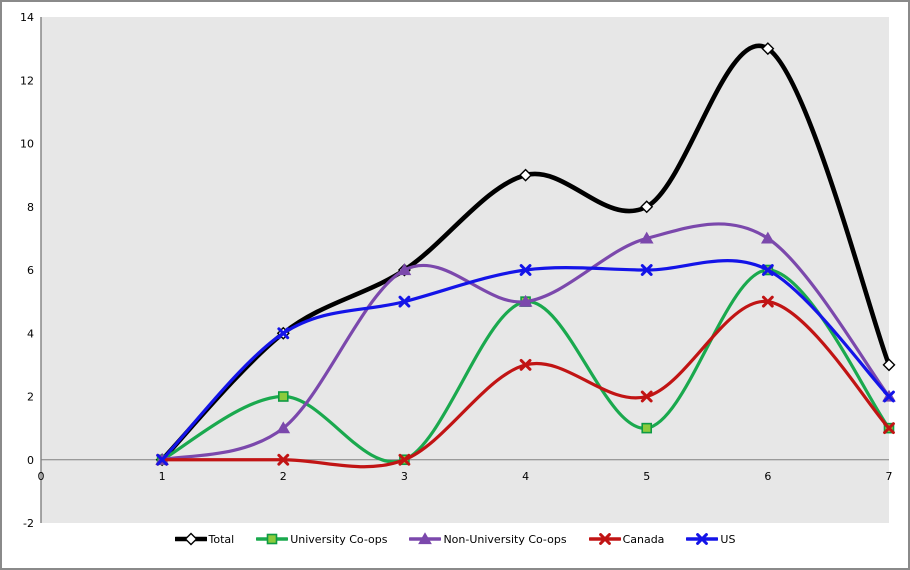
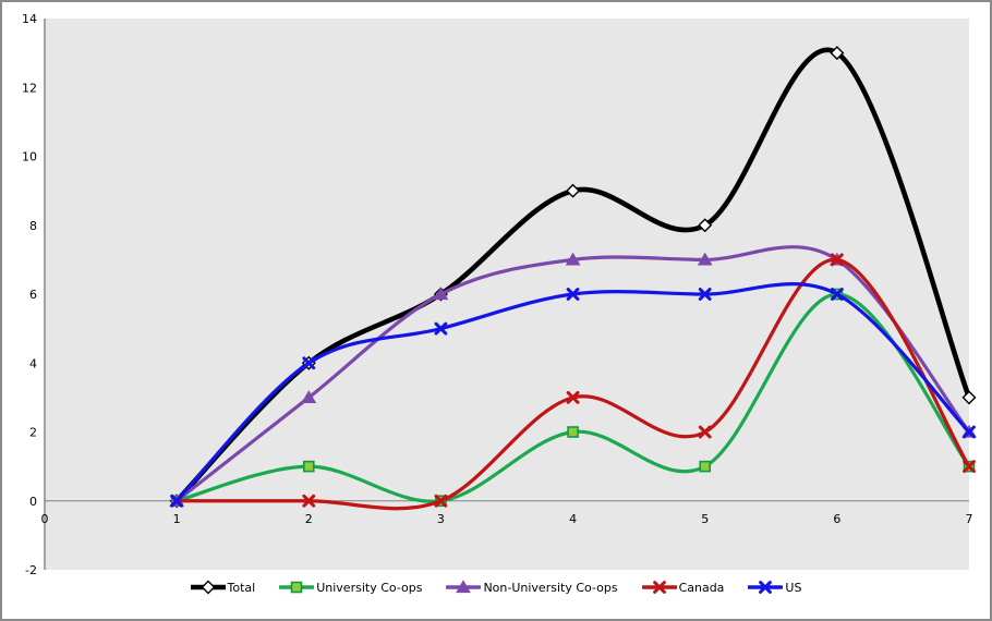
University Co-ops/2: 2 -> 1
Non-University Co-ops/2: 1 -> 3
University Co-ops/4: 5 -> 2
Non-University Co-ops/4: 5 -> 7
Canada/6: 5 -> 7
